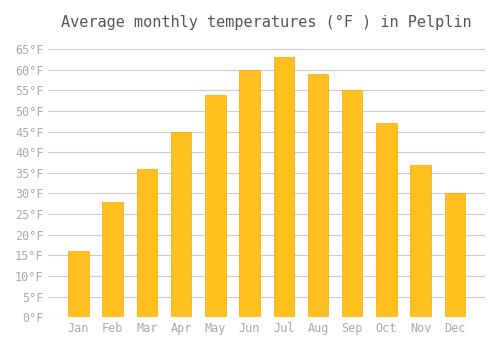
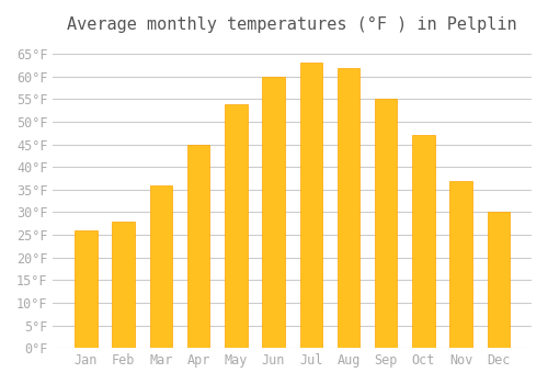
Jan: 16°F -> 26°F
Aug: 59°F -> 62°F
